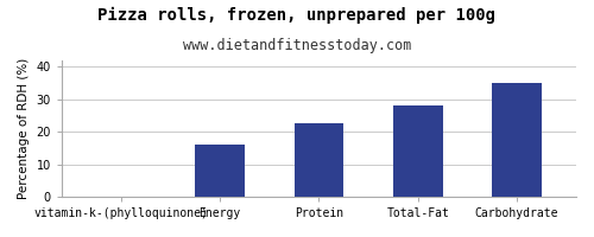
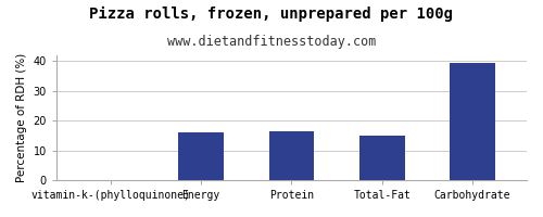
Protein: 22.5 -> 16.3
Total-Fat: 28.0 -> 15.1
Carbohydrate: 35.0 -> 39.5
